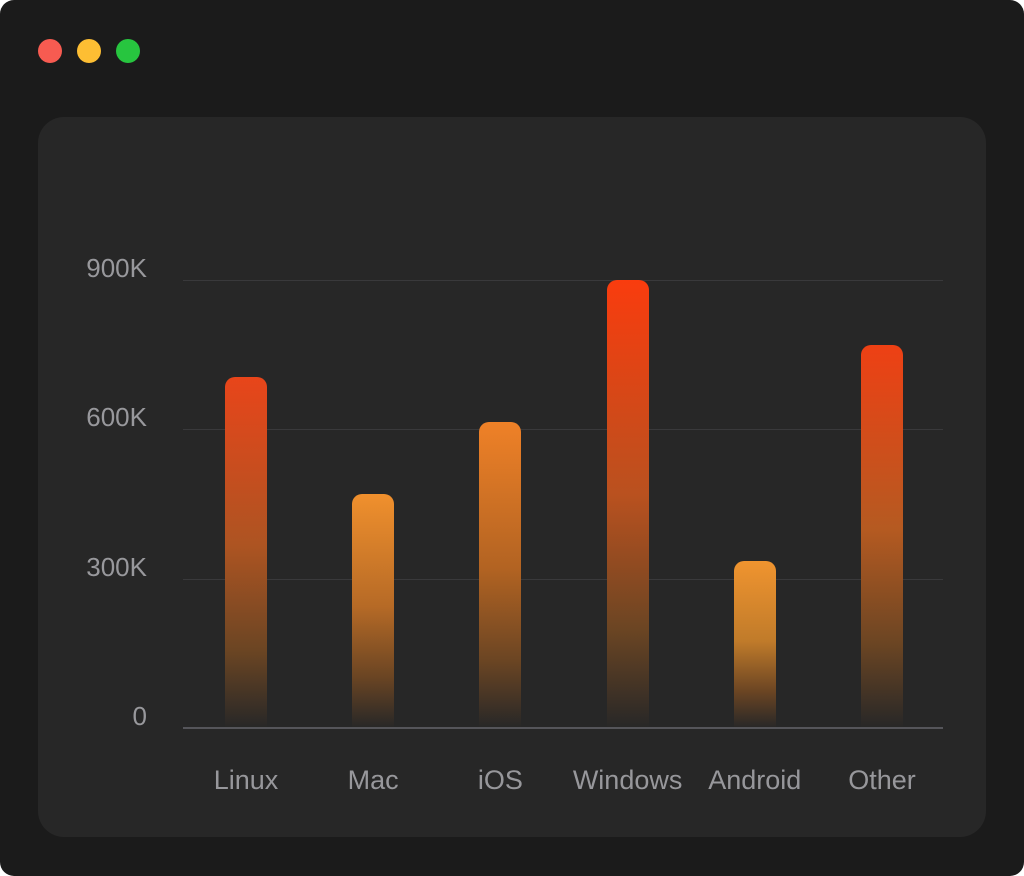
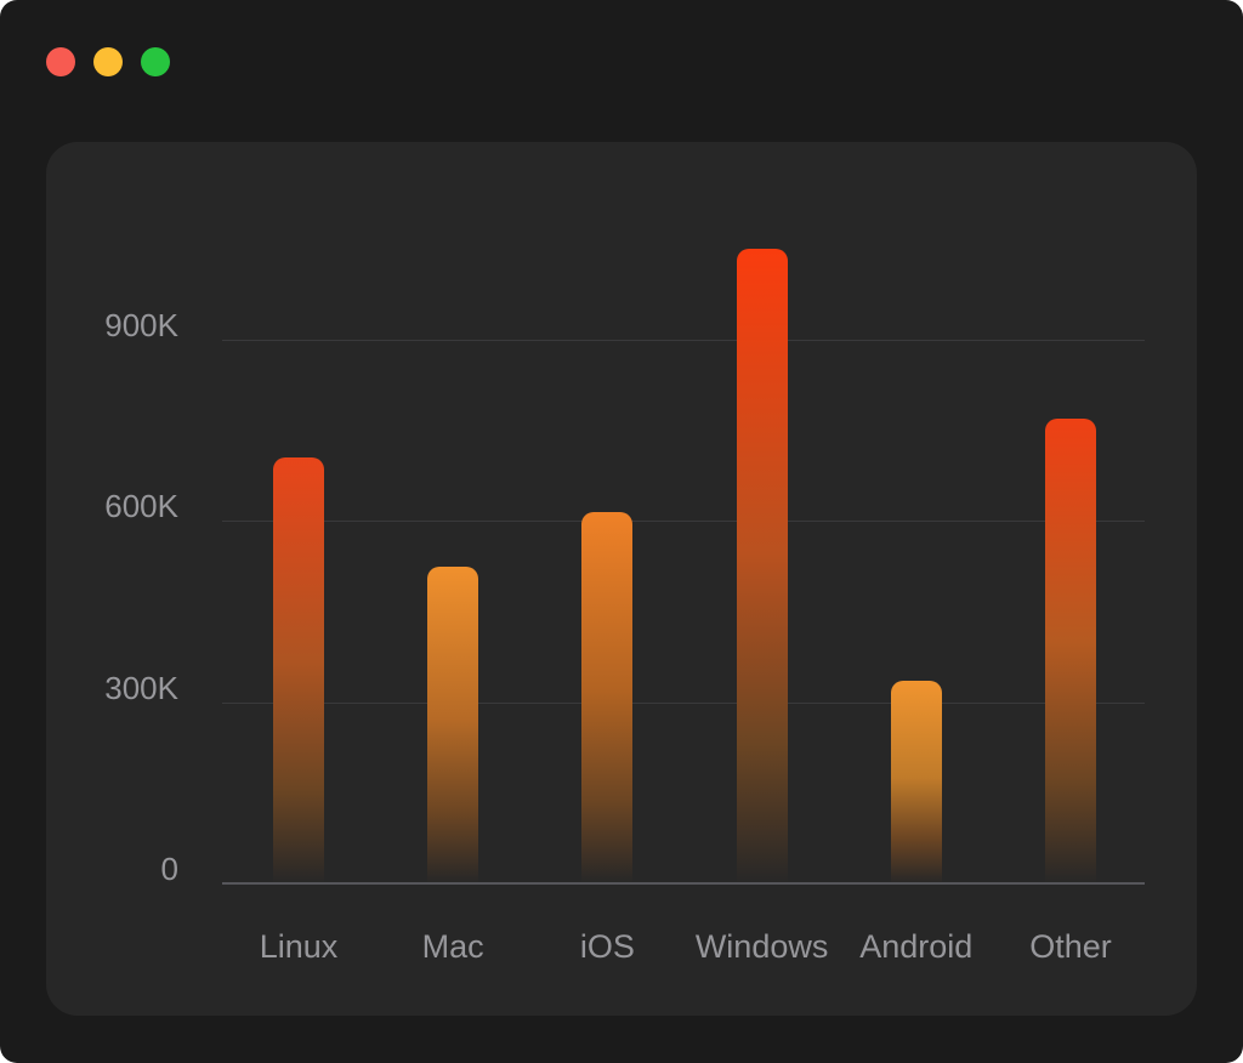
Mac: 470K -> 520K
Windows: 900K -> 1050K
